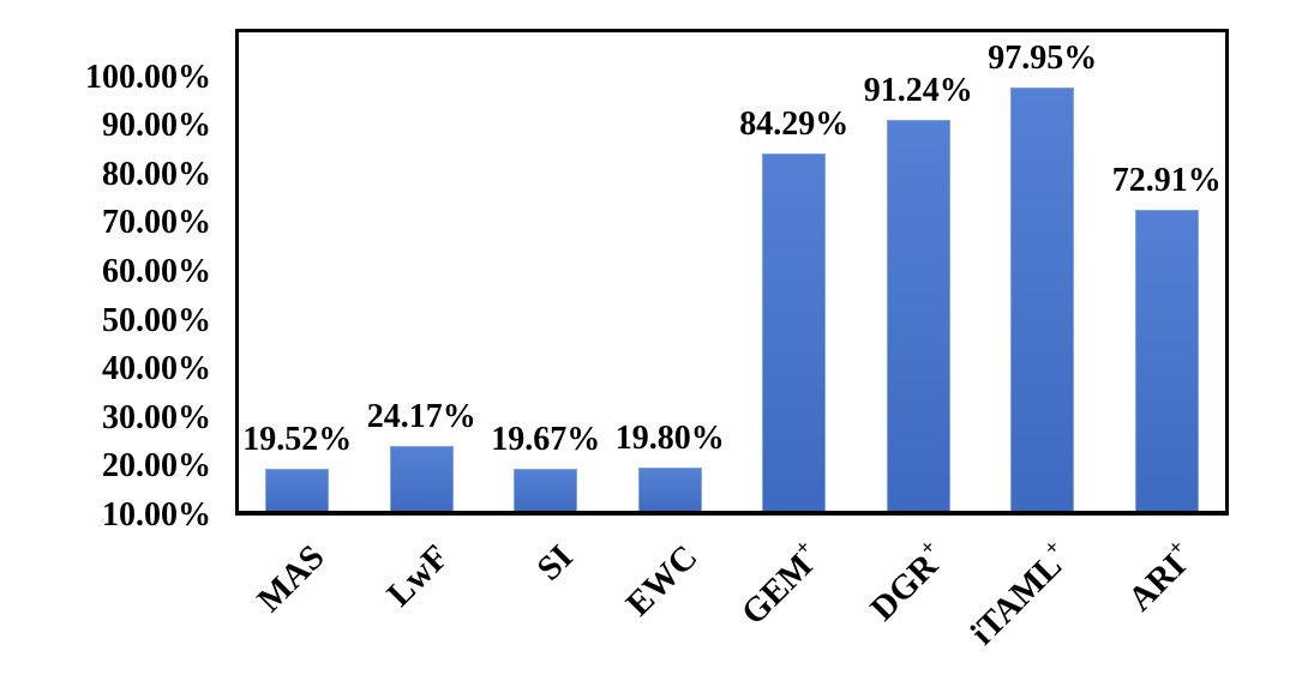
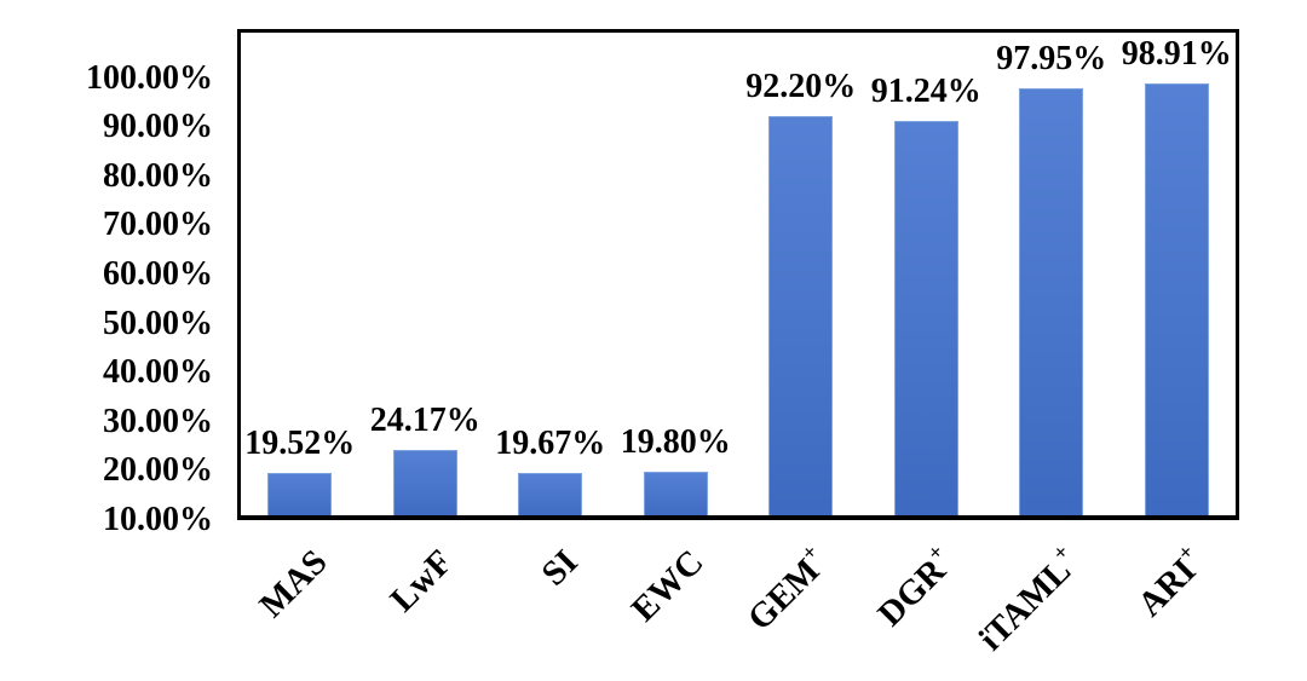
GEM+: 84.29% -> 92.20%
ARI+: 72.91% -> 98.91%
